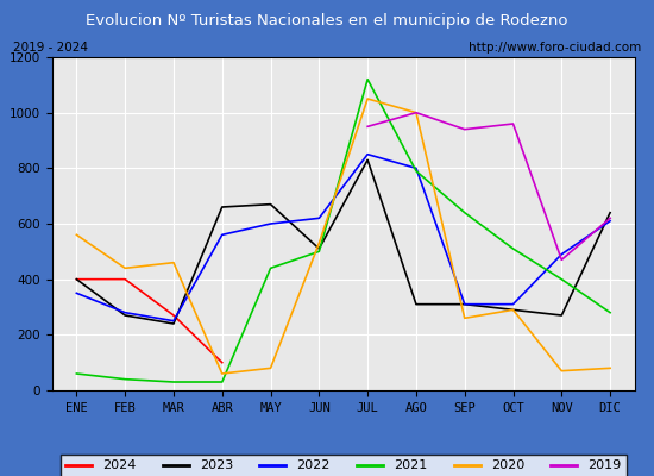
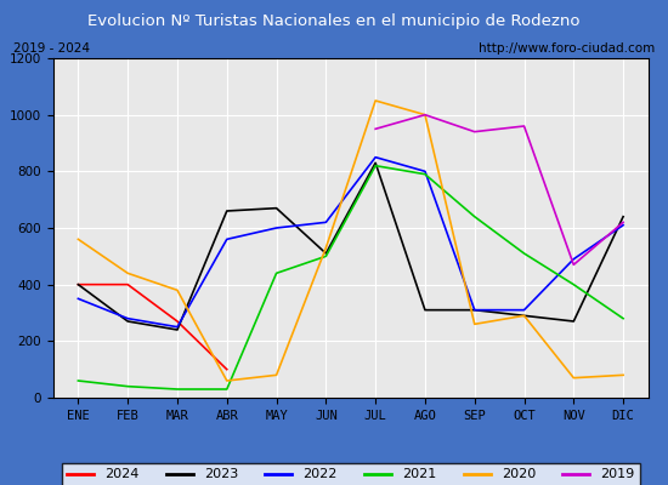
2020/MAR: 460 -> 380
2021/JUL: 1120 -> 820
